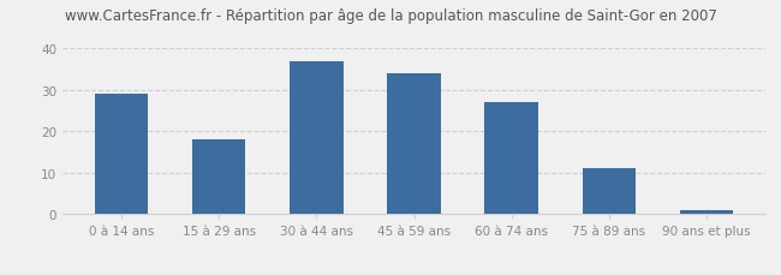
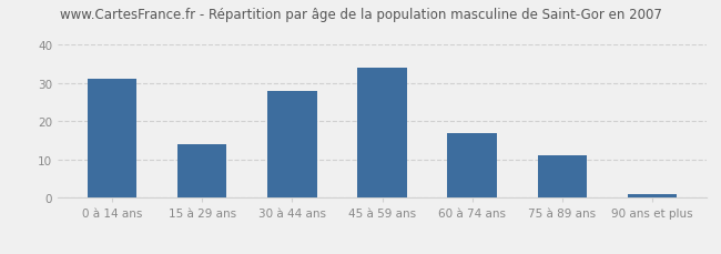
0 à 14 ans: 29 -> 31
15 à 29 ans: 18 -> 14
30 à 44 ans: 37 -> 28
60 à 74 ans: 27 -> 17
